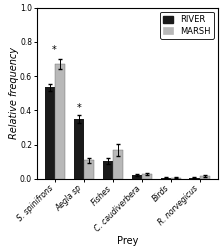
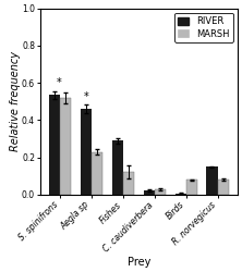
MARSH/S. spinifrons: 0.67 -> 0.52
RIVER/Aegla sp: 0.35 -> 0.46
MARSH/Aegla sp: 0.11 -> 0.23
RIVER/Fishes: 0.10 -> 0.29
MARSH/Fishes: 0.17 -> 0.12
MARSH/Birds: 0.01 -> 0.08
RIVER/R. norvegicus: 0.01 -> 0.15
MARSH/R. norvegicus: 0.02 -> 0.08
